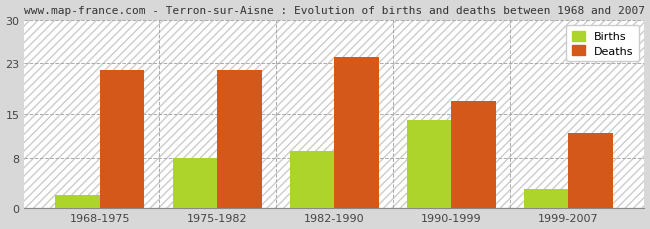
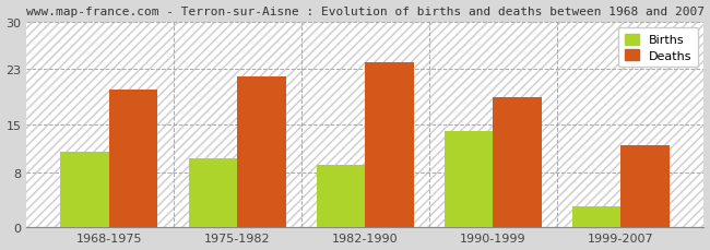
Births/1968-1975: 2 -> 11
Deaths/1968-1975: 22 -> 20
Births/1975-1982: 8 -> 10
Deaths/1990-1999: 17 -> 19
